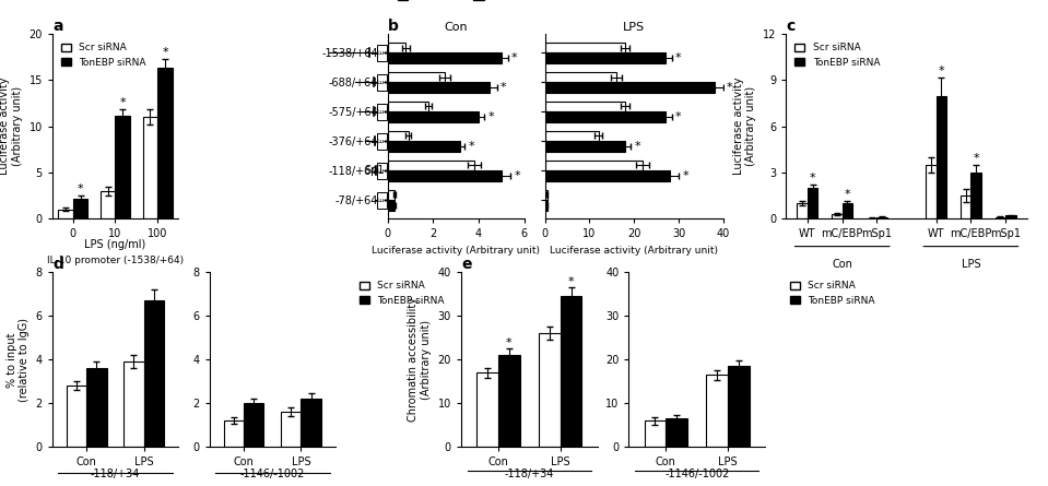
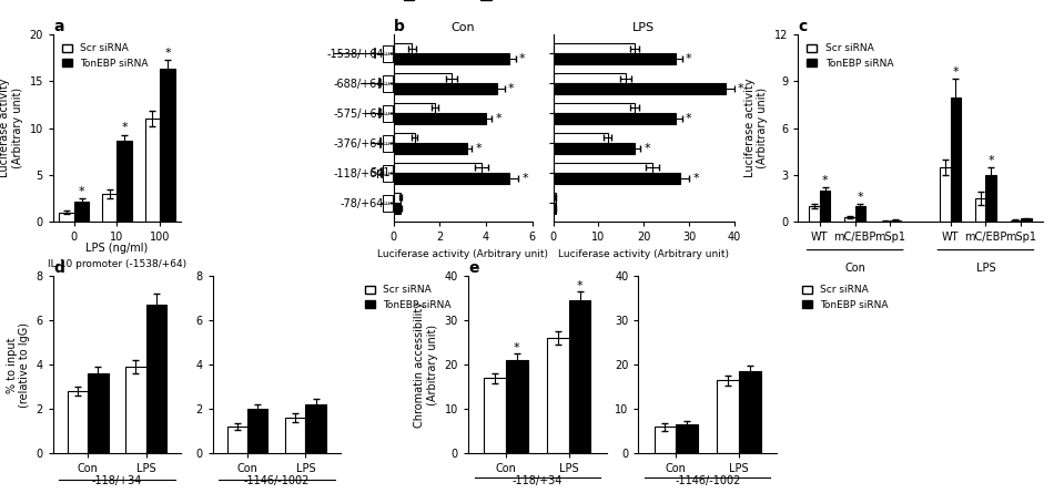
a/TonEBP siRNA/10: 11.2 -> 8.7
